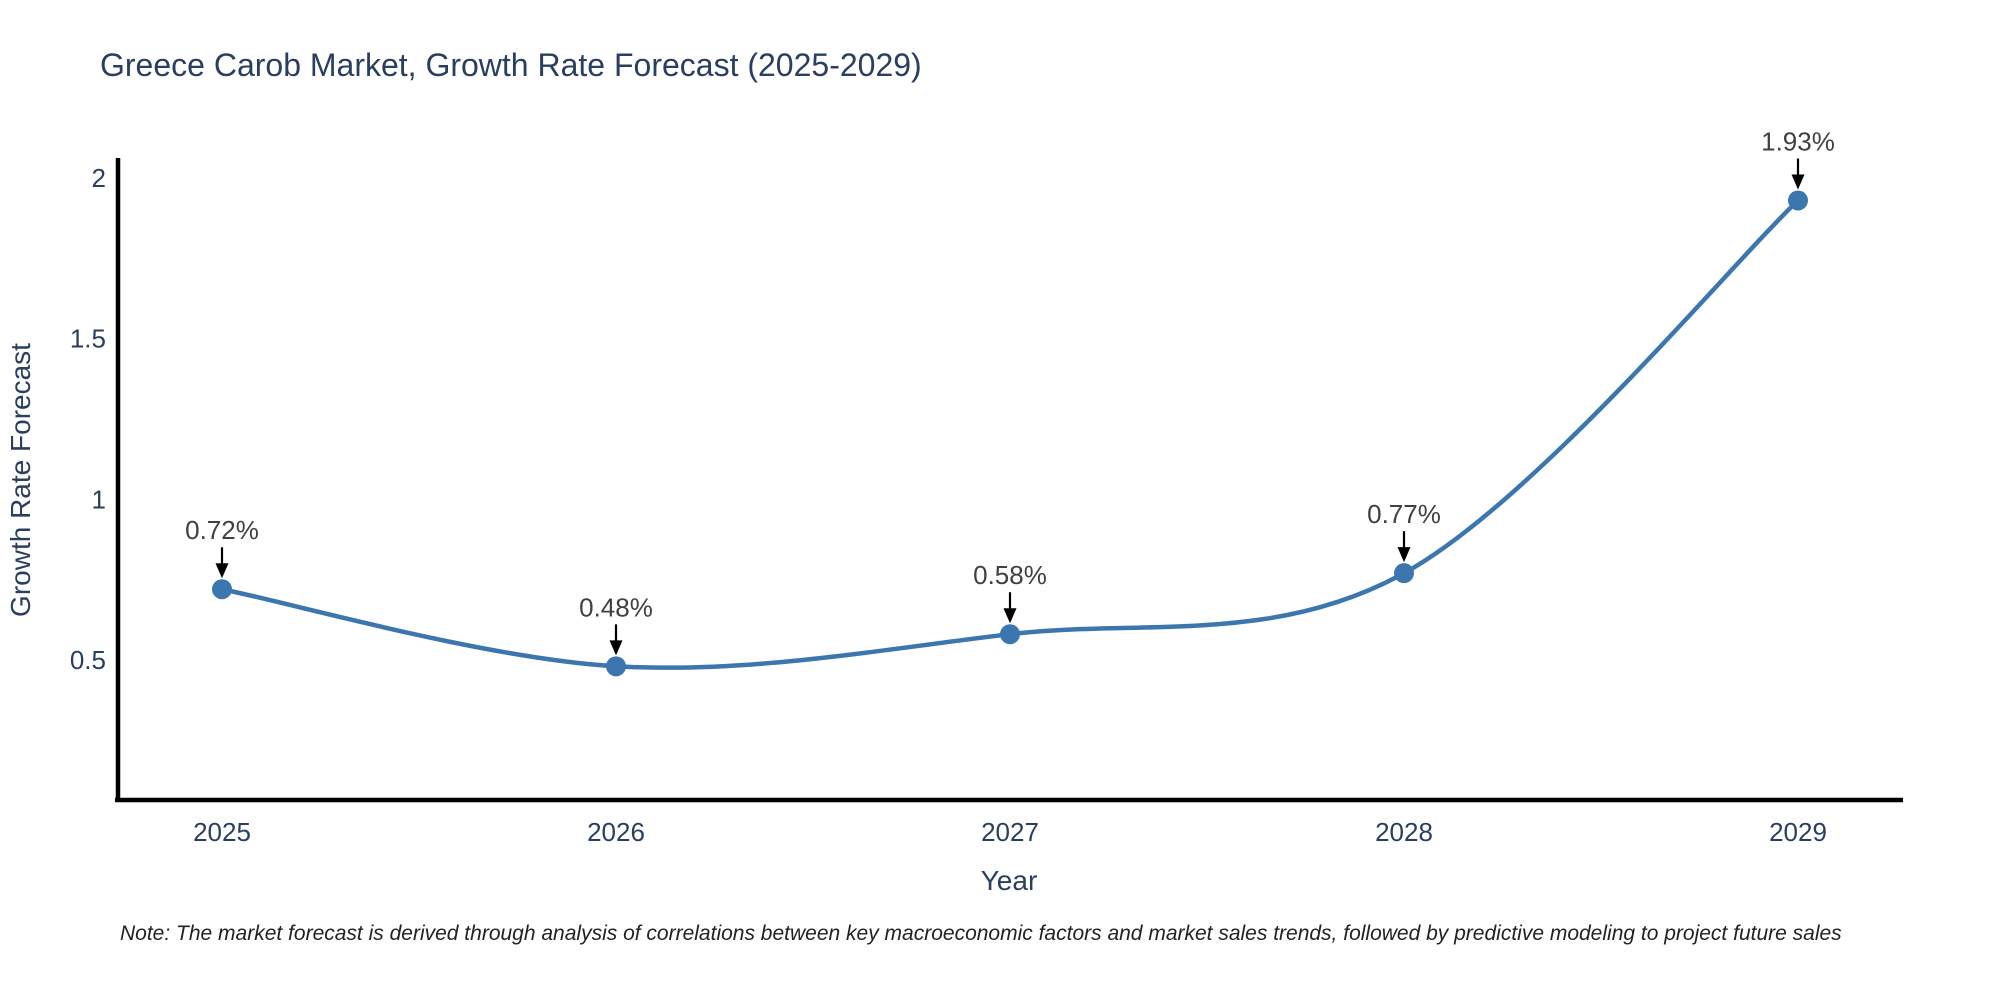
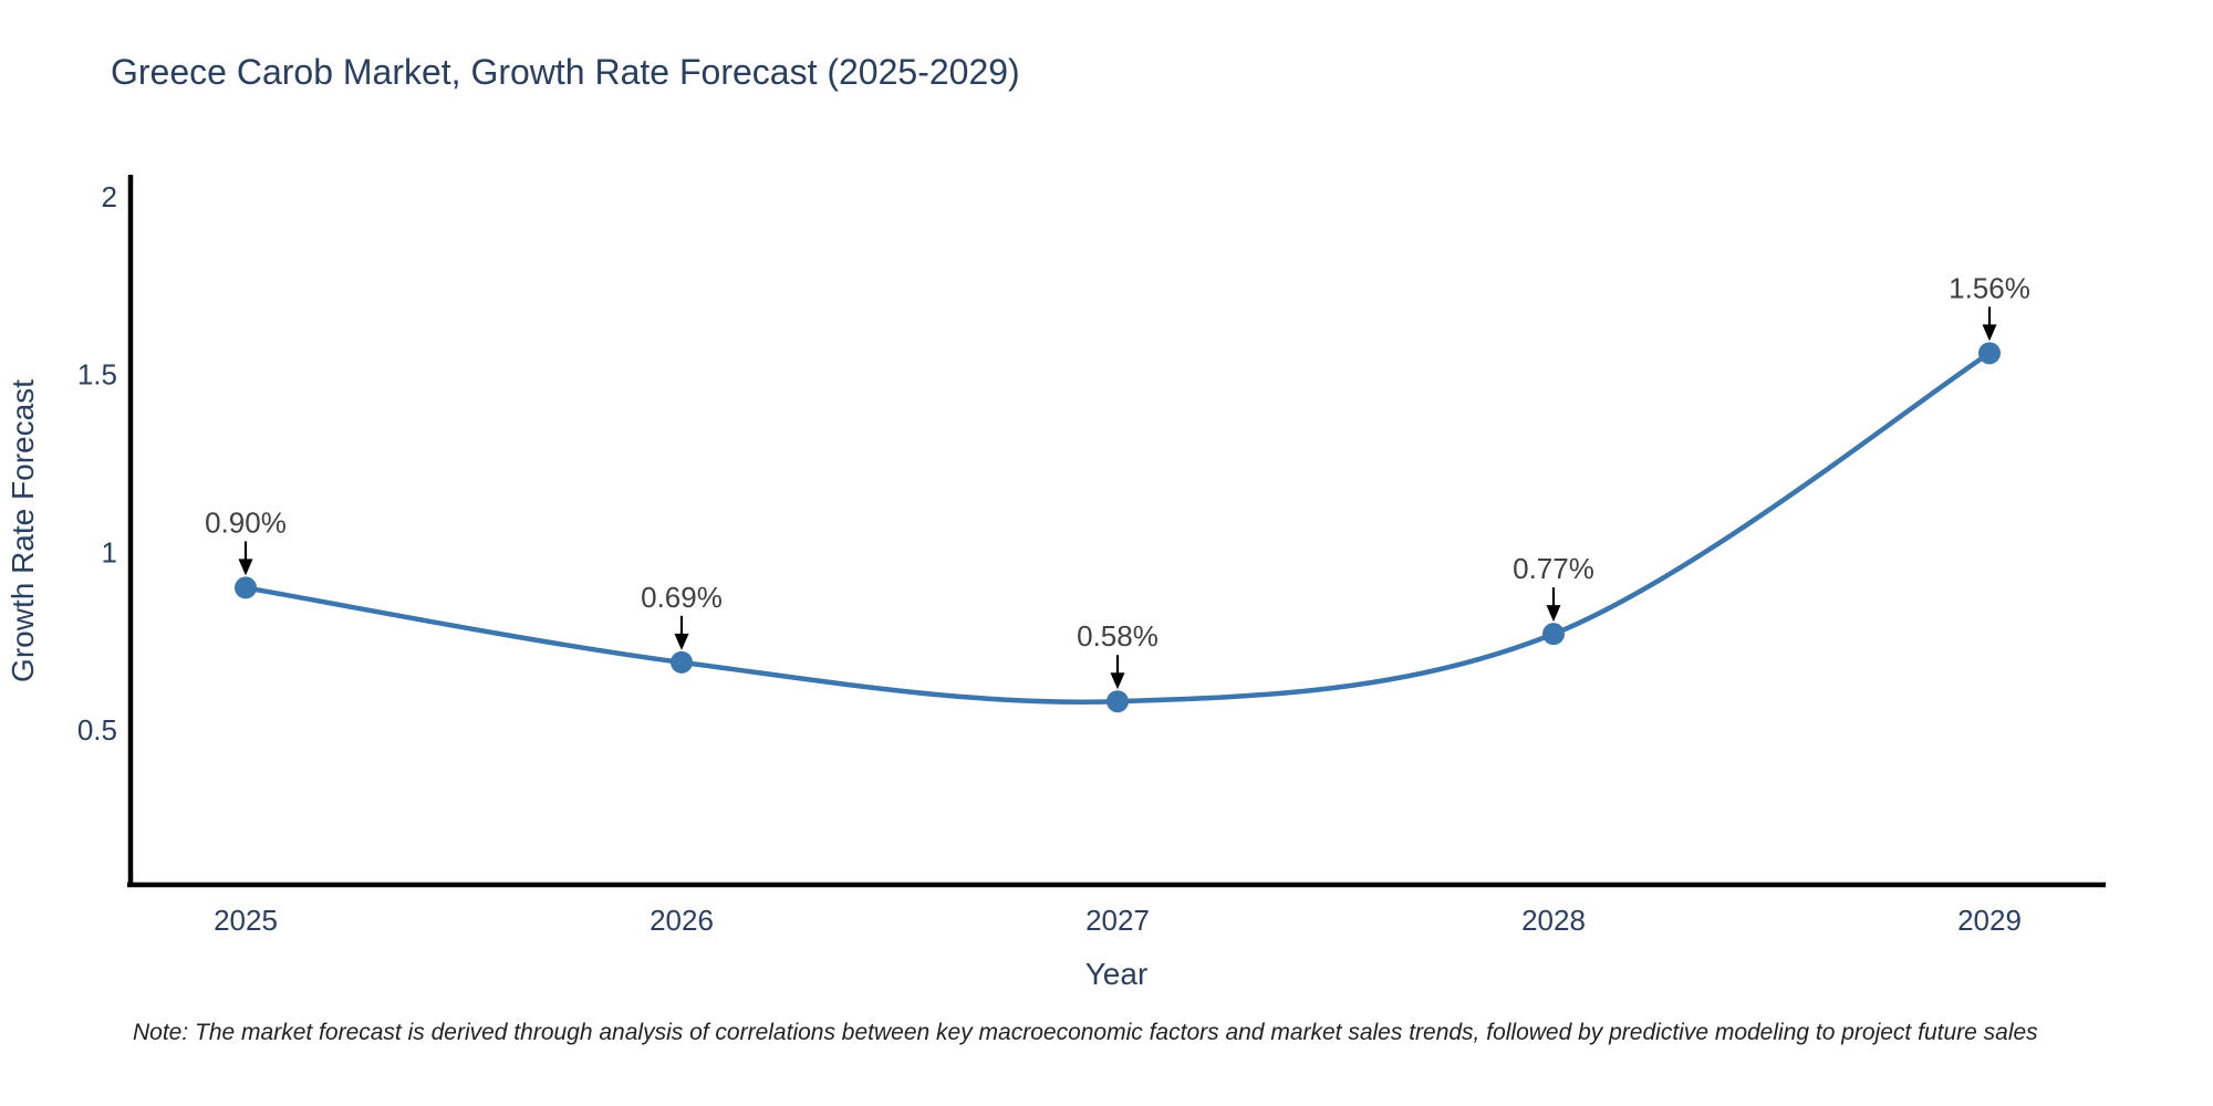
2025: 0.72% -> 0.90%
2026: 0.48% -> 0.69%
2029: 1.93% -> 1.56%
